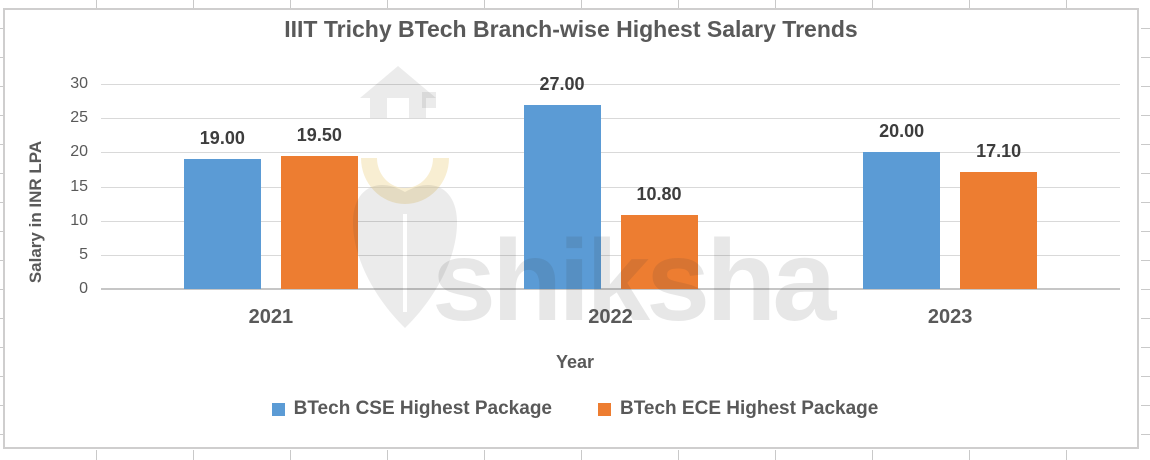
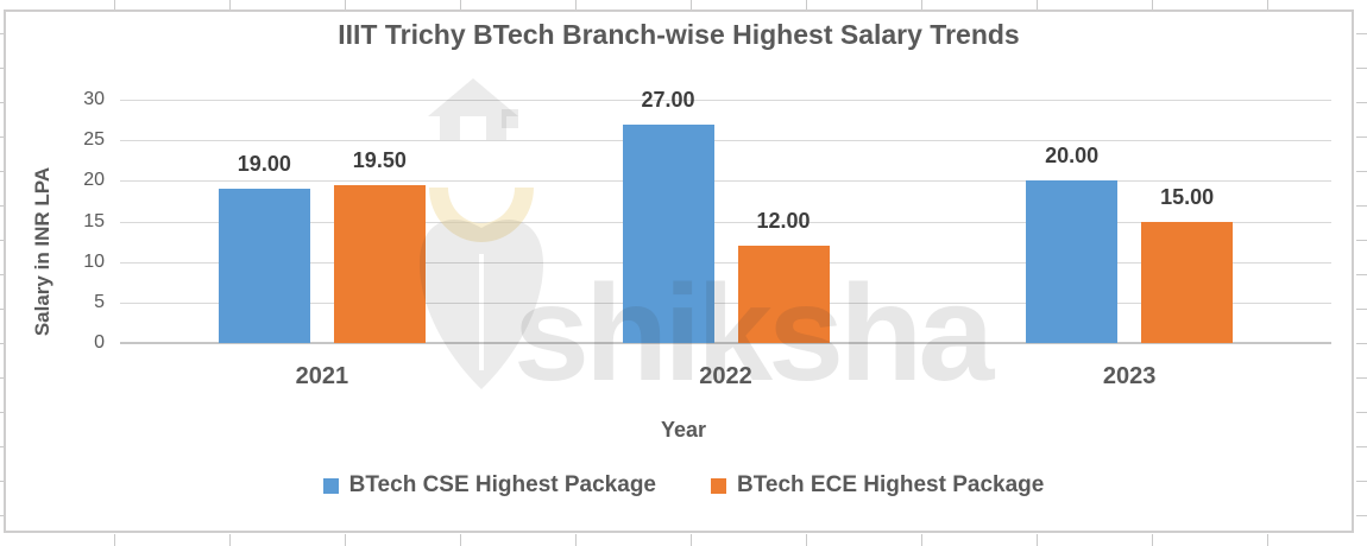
BTech ECE Highest Package/2022: 10.80 -> 12.00
BTech ECE Highest Package/2023: 17.10 -> 15.00
